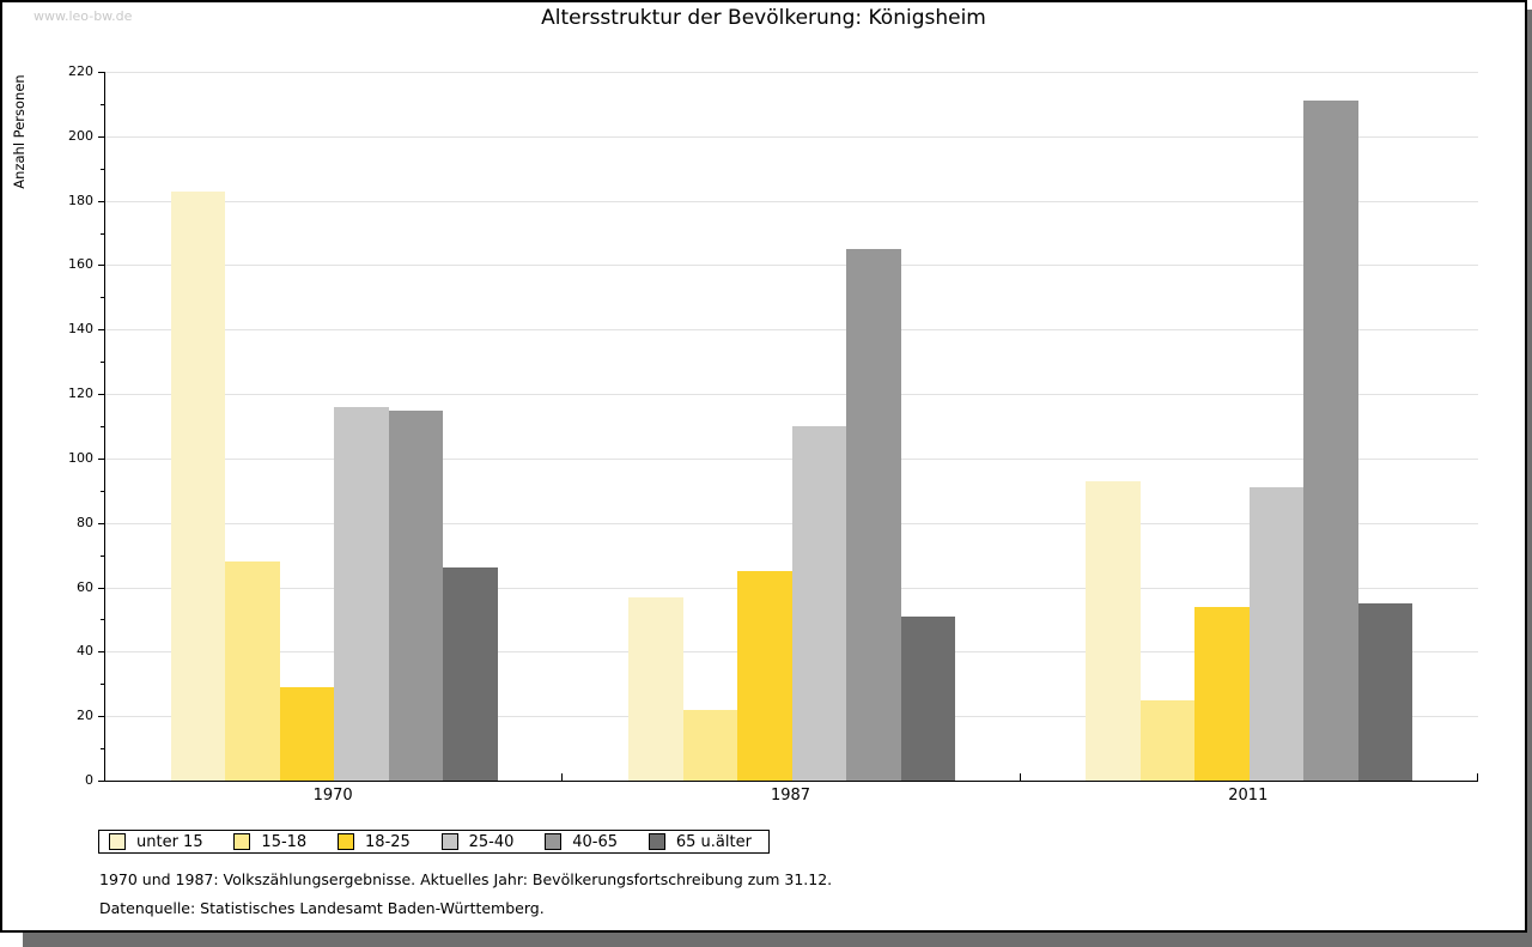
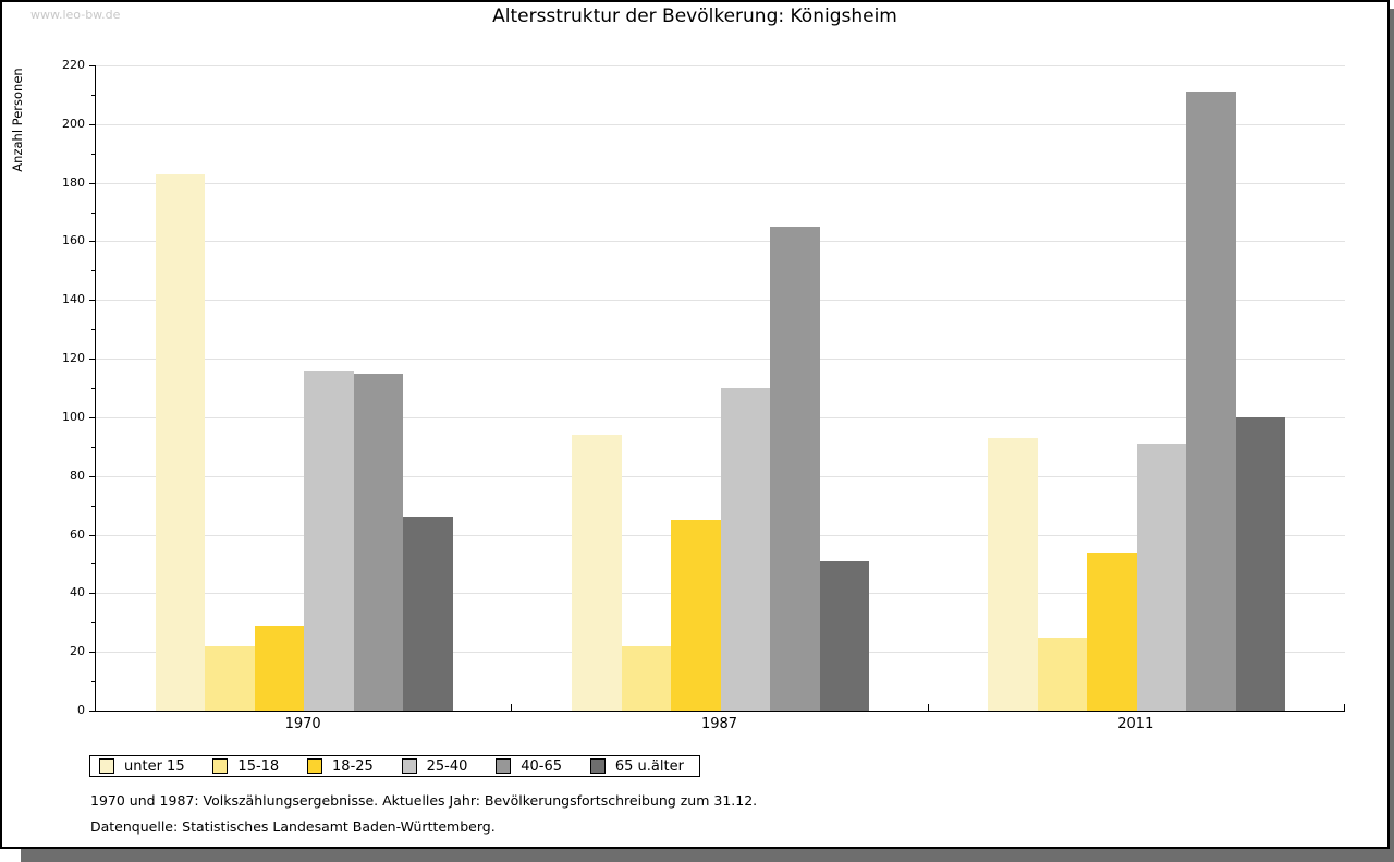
15-18/1970: 68 -> 22
unter 15/1987: 57 -> 94
65 u.älter/2011: 55 -> 100
